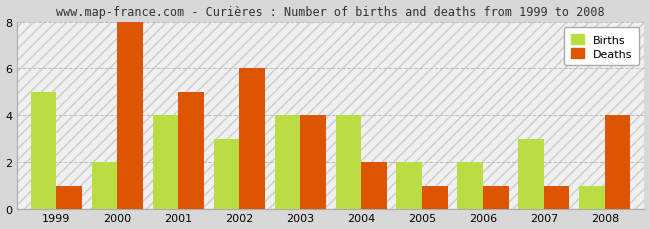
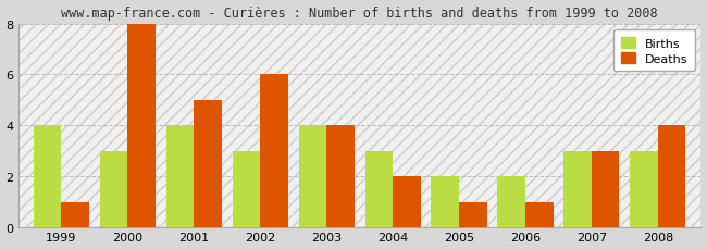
Births/1999: 5 -> 4
Births/2000: 2 -> 3
Births/2004: 4 -> 3
Deaths/2007: 1 -> 3
Births/2008: 1 -> 3
